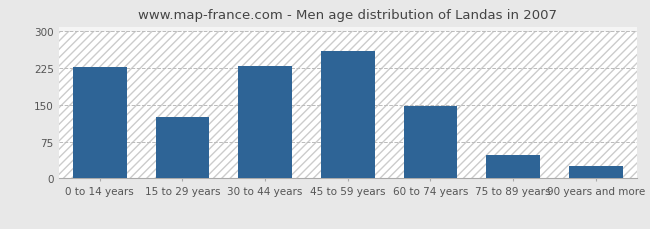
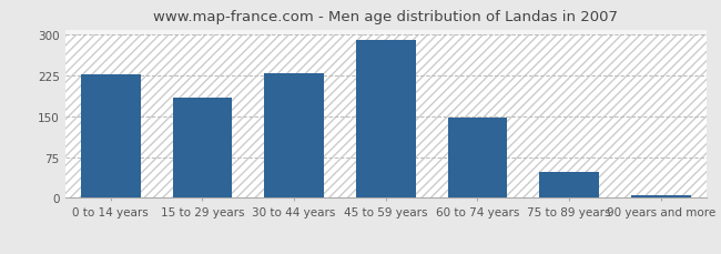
15 to 29 years: 125 -> 185
45 to 59 years: 260 -> 290
90 years and more: 25 -> 4
